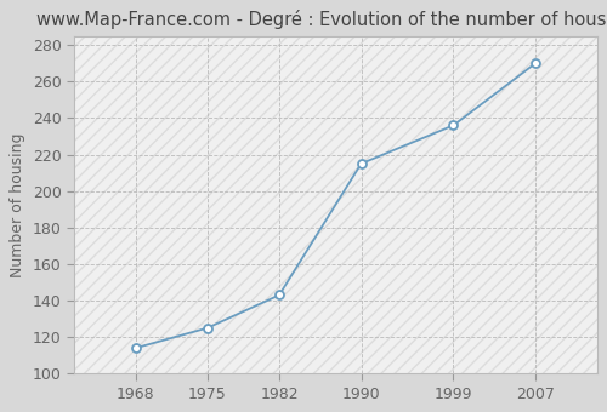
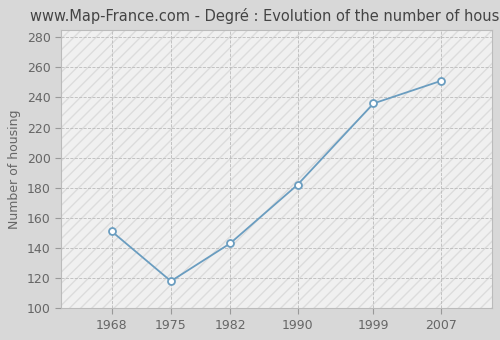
1968: 114 -> 151
1975: 125 -> 118
1990: 215 -> 182
2007: 270 -> 251
